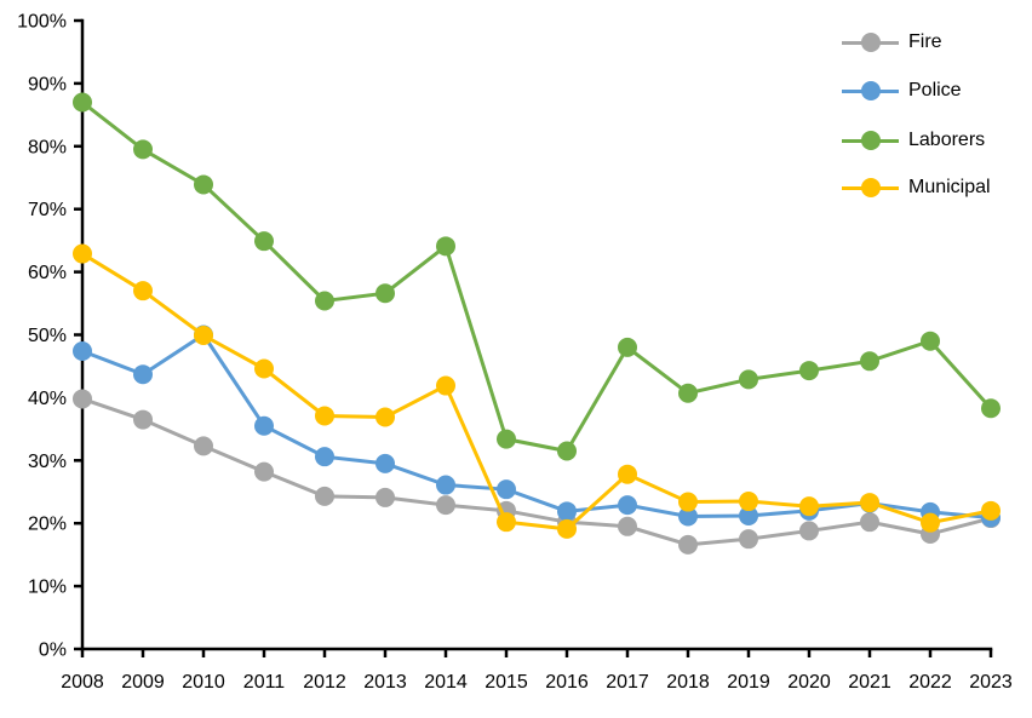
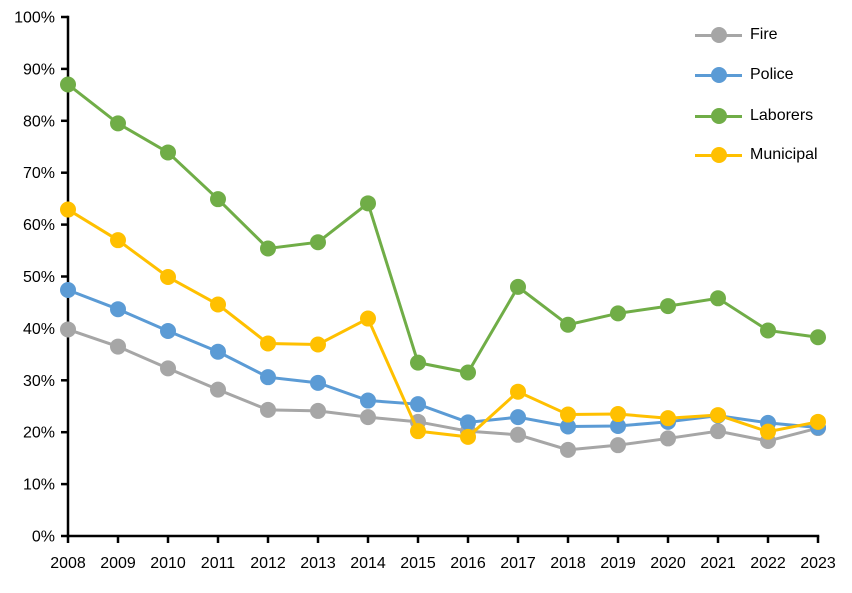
Police/2010: 50% -> 40%
Laborers/2022: 49% -> 40%
